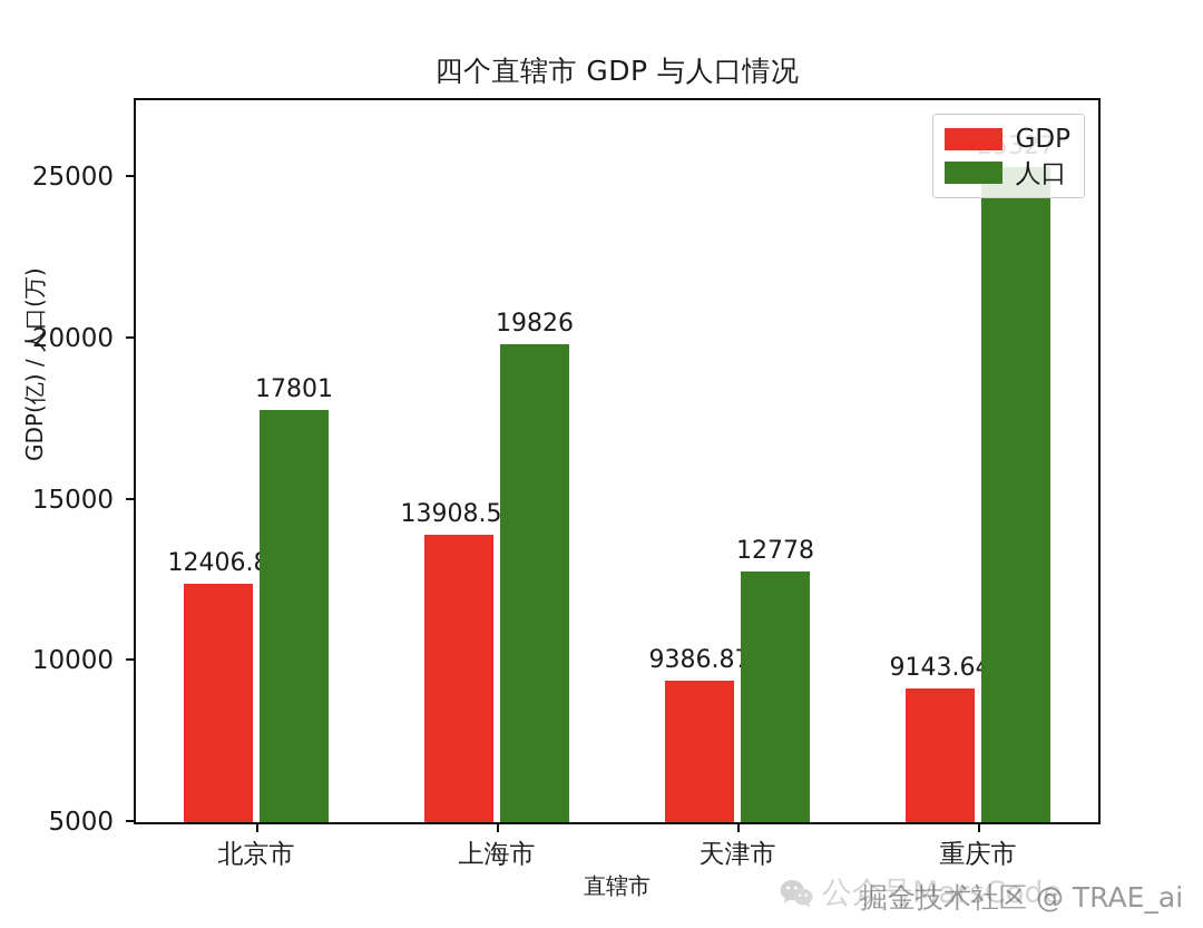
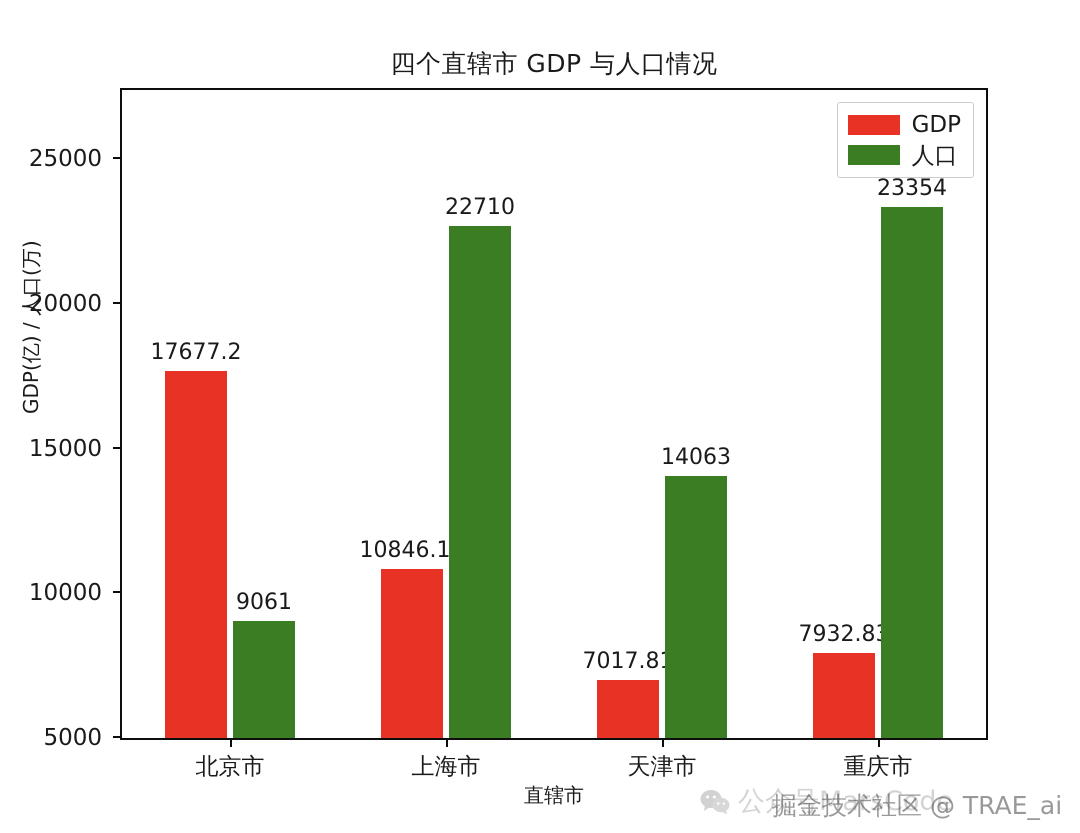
GDP/北京市: 12406.8 -> 17677.2
人口/北京市: 17801 -> 9061
GDP/上海市: 13908.57 -> 10846.19
人口/上海市: 19826 -> 22710
GDP/天津市: 9386.87 -> 7017.81
人口/天津市: 12778 -> 14063
GDP/重庆市: 9143.64 -> 7932.83
人口/重庆市: 25327 -> 23354
